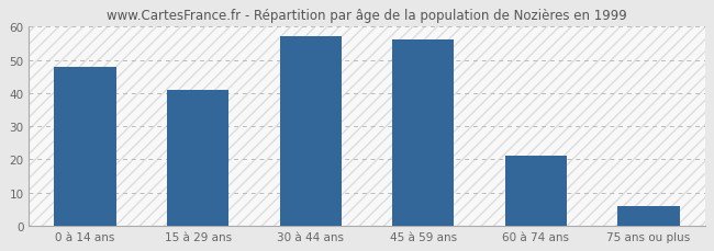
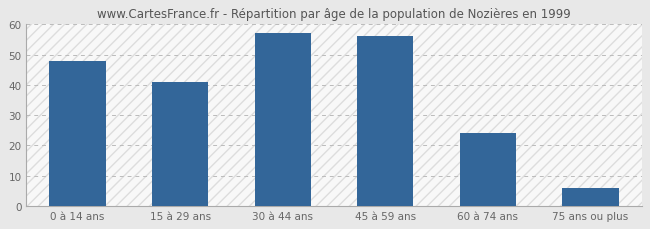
60 à 74 ans: 21 -> 24
